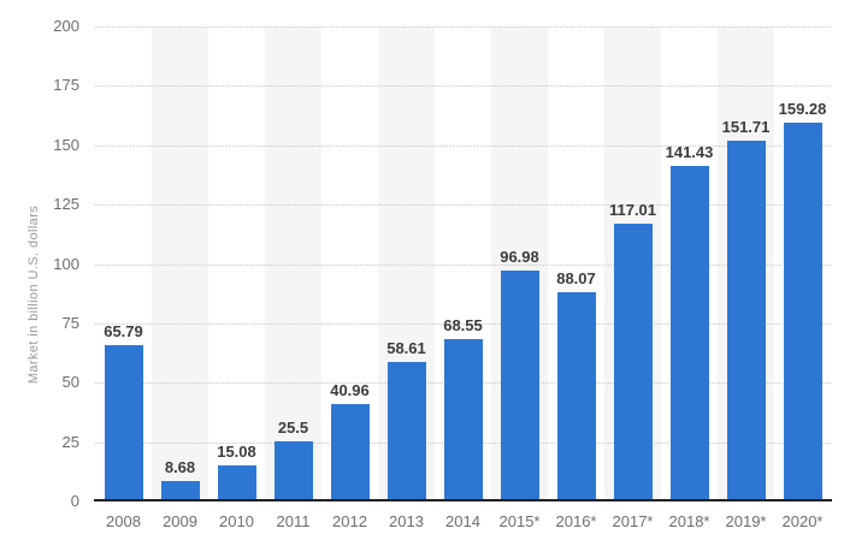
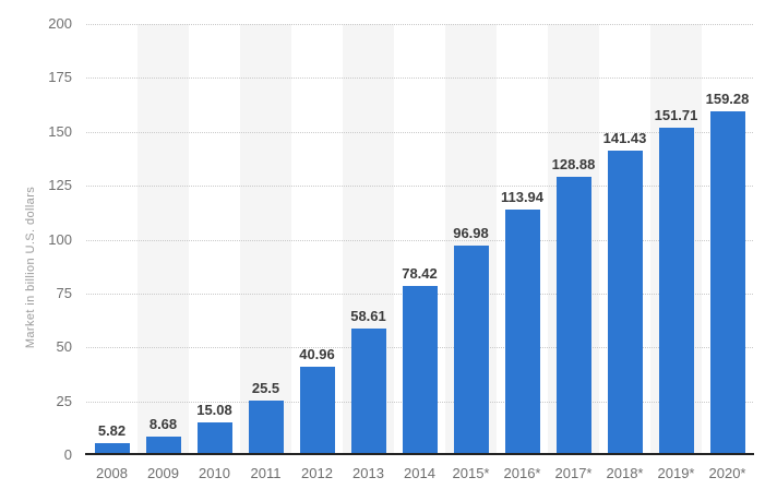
2008: 65.79 -> 5.82
2014: 68.55 -> 78.42
2016*: 88.07 -> 113.94
2017*: 117.01 -> 128.88
